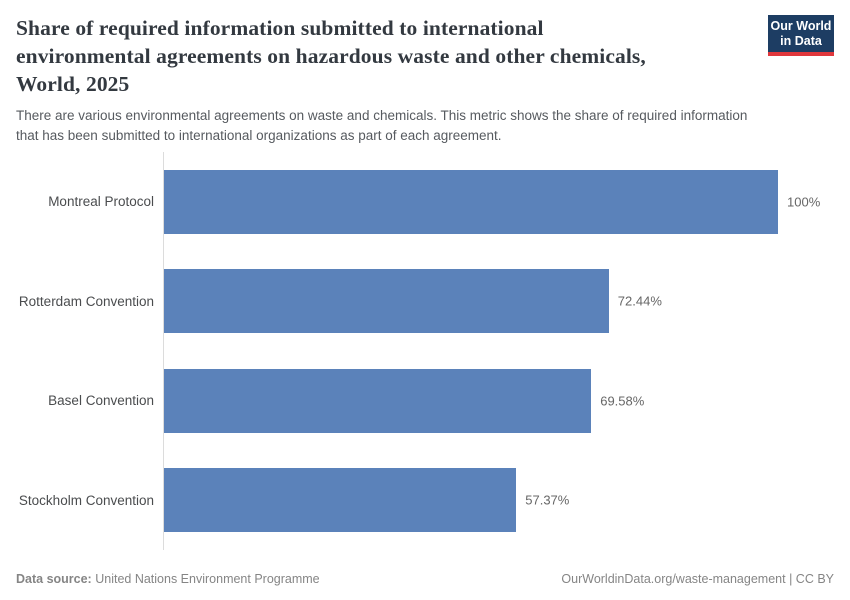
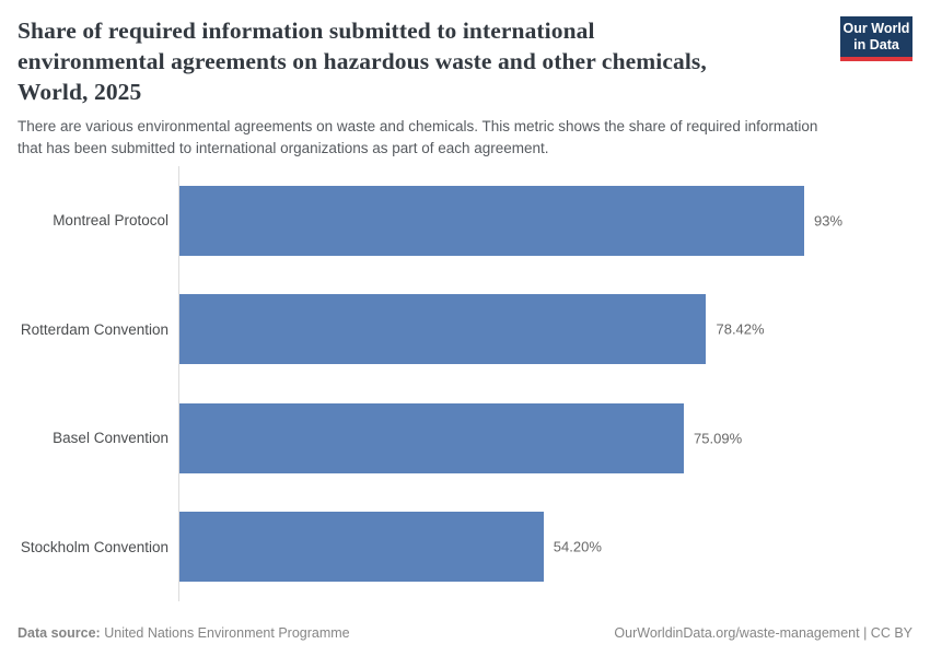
Montreal Protocol: 100% -> 93%
Rotterdam Convention: 72.44% -> 78.42%
Basel Convention: 69.58% -> 75.09%
Stockholm Convention: 57.37% -> 54.20%
